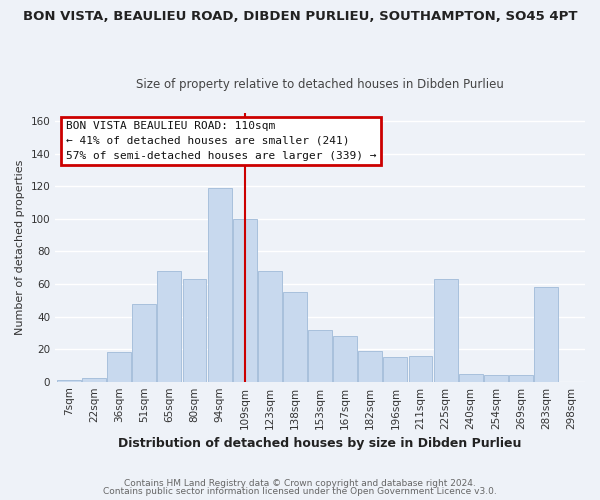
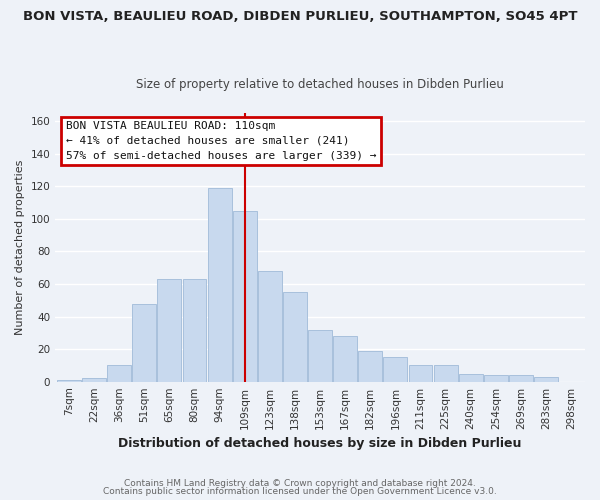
36sqm: 18 -> 10
65sqm: 68 -> 63
109sqm: 100 -> 105
211sqm: 16 -> 10
225sqm: 63 -> 10
283sqm: 58 -> 3
